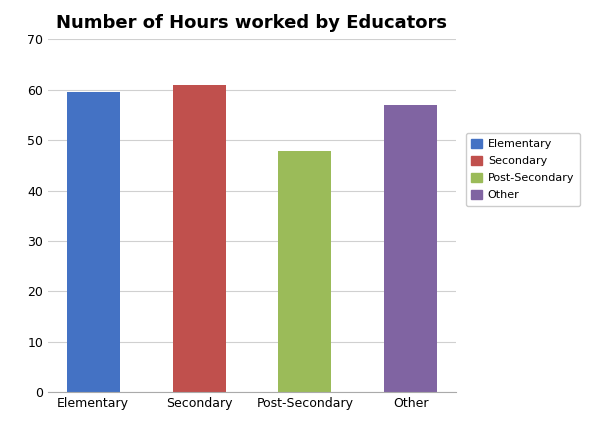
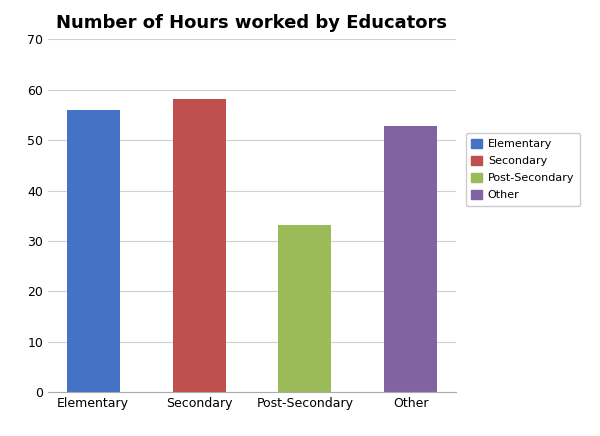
Elementary: 59.5 -> 56.0
Secondary: 61.0 -> 58.2
Post-Secondary: 47.8 -> 33.2
Other: 57.0 -> 52.8
